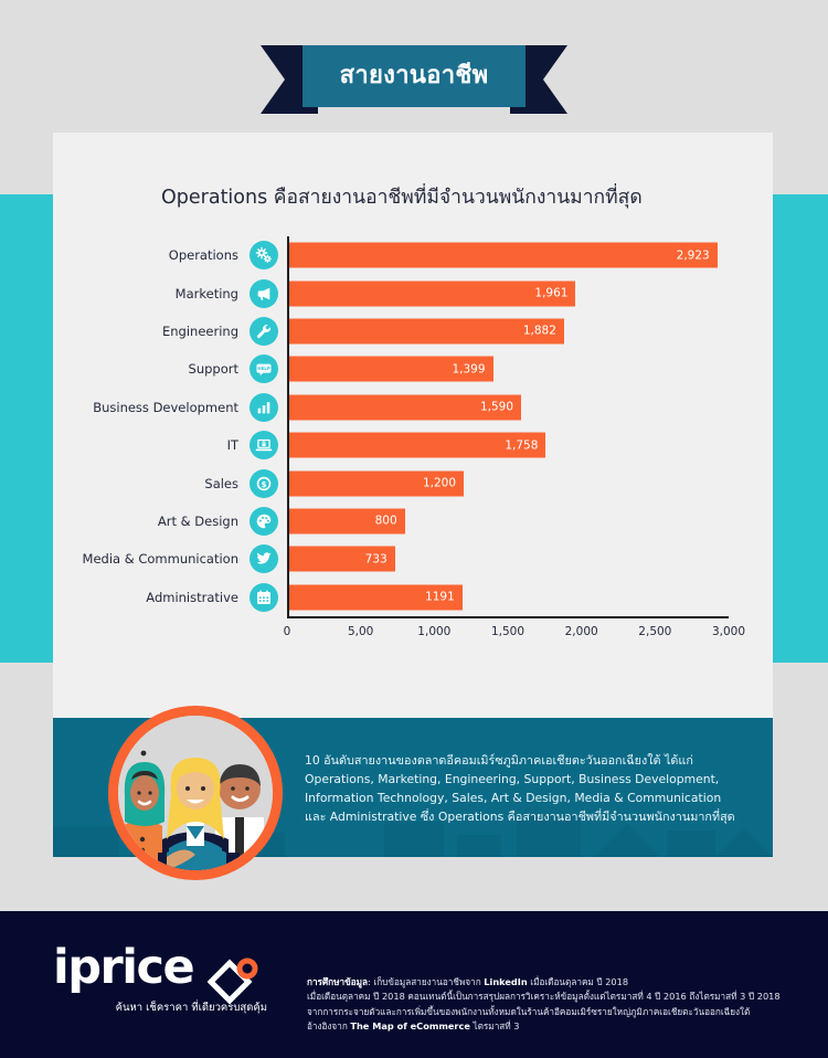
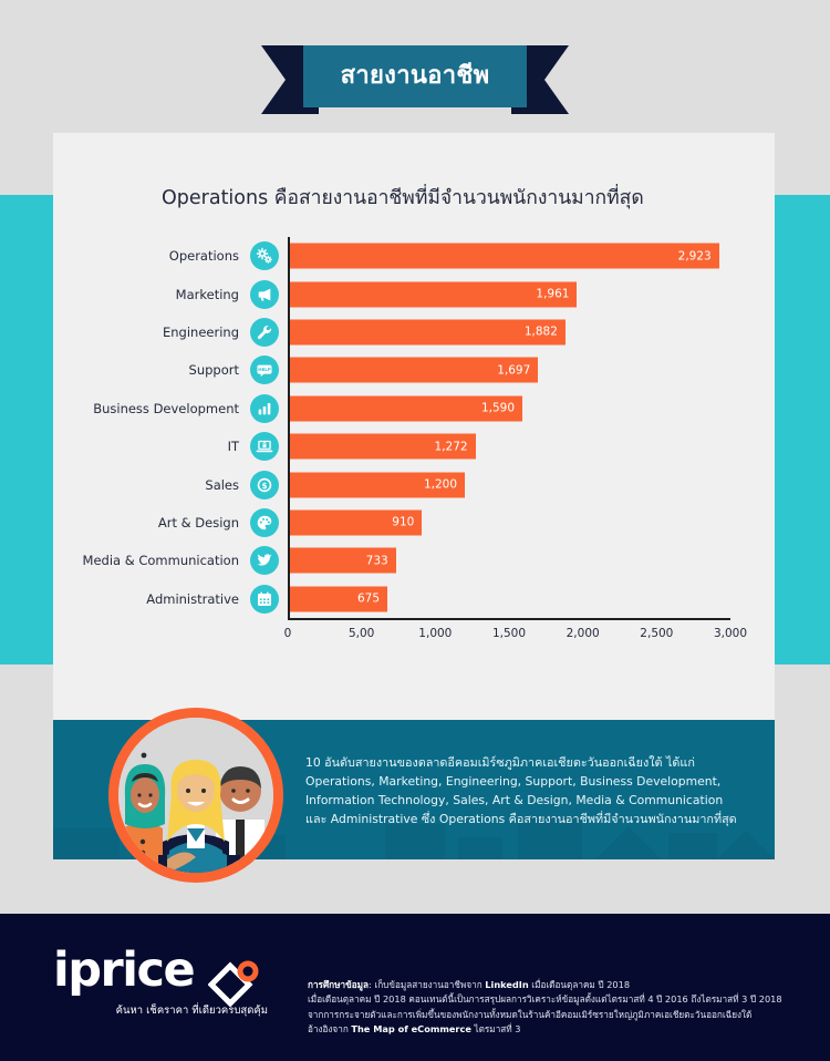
Support: 1,399 -> 1,697
IT: 1,758 -> 1,272
Art & Design: 800 -> 910
Administrative: 1191 -> 675
